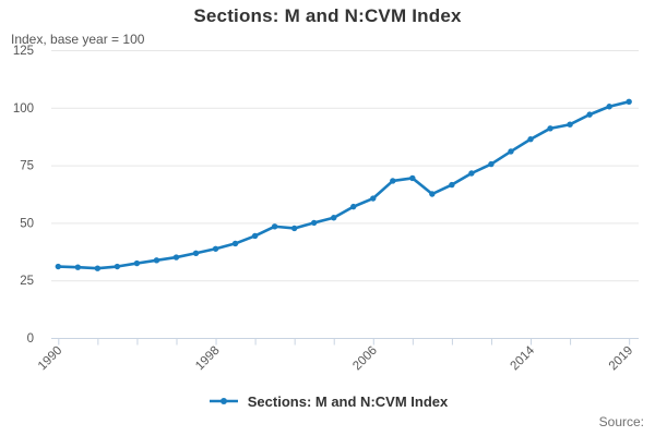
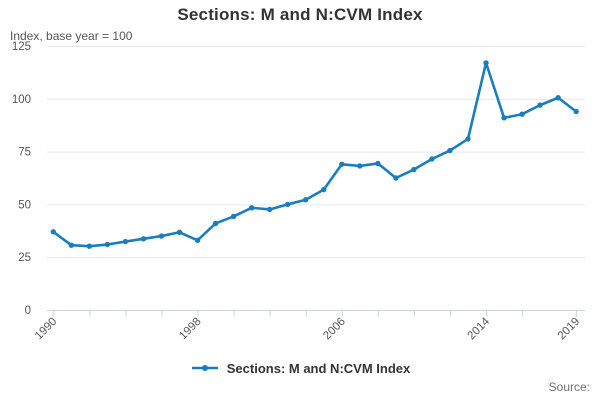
1990: 31 -> 37
1998: 39 -> 33
2006: 61 -> 69
2014: 86 -> 117
2019: 103 -> 94
